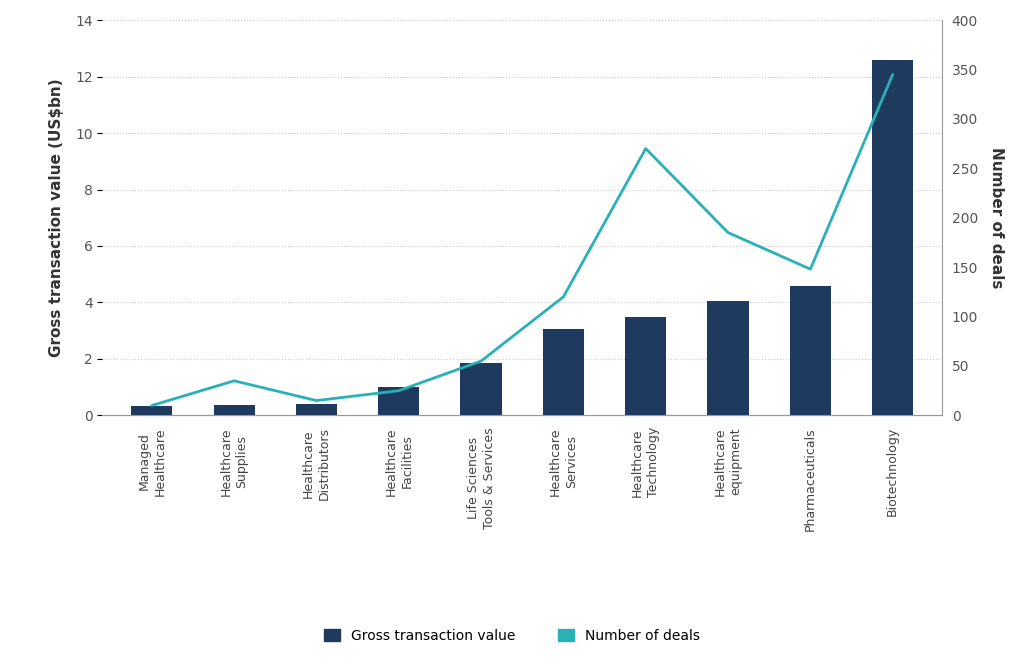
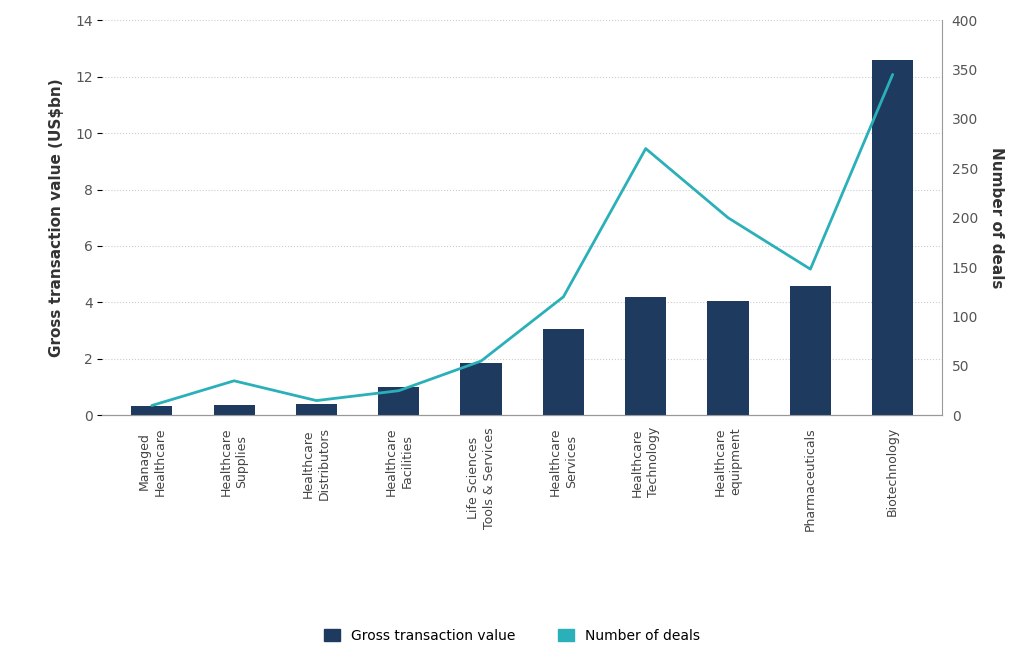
Gross transaction value/Healthcare Technology: 3.50 -> 4.20
Number of deals/Healthcare equipment: 185 -> 200
